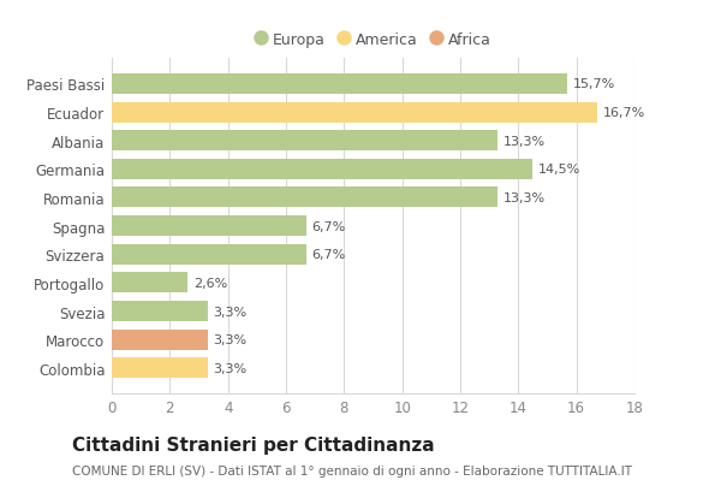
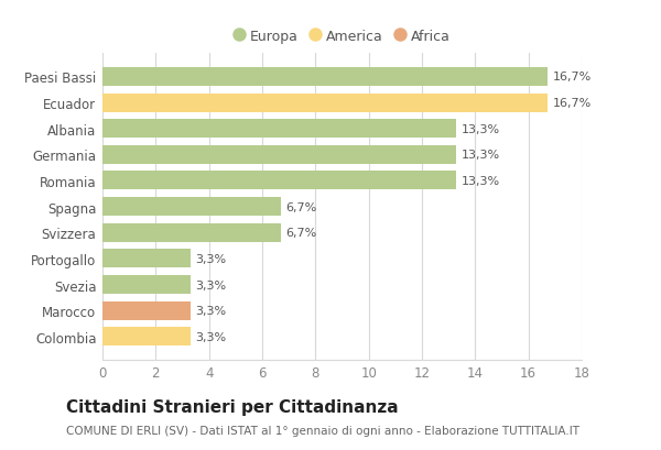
Paesi Bassi: 15,7% -> 16,7%
Germania: 14,5% -> 13,3%
Portogallo: 2,6% -> 3,3%
